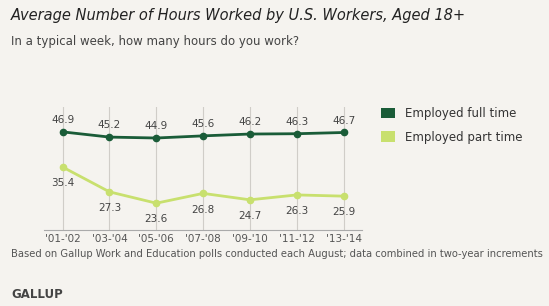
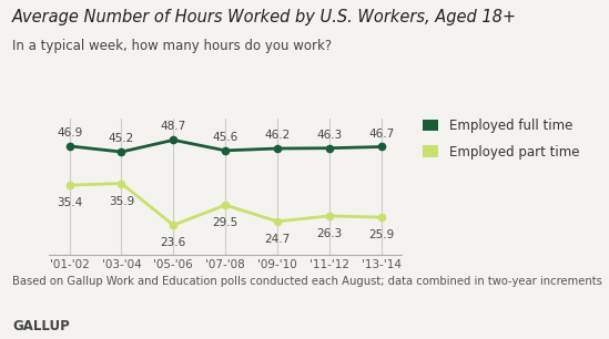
Employed part time/'03-'04: 27.3 -> 35.9
Employed full time/'05-'06: 44.9 -> 48.7
Employed part time/'07-'08: 26.8 -> 29.5
